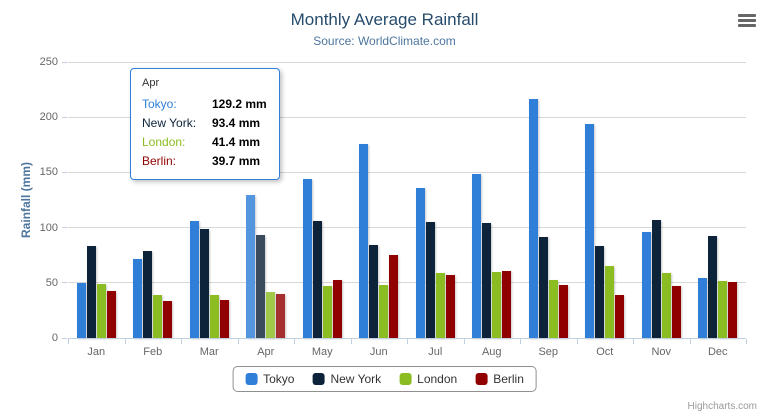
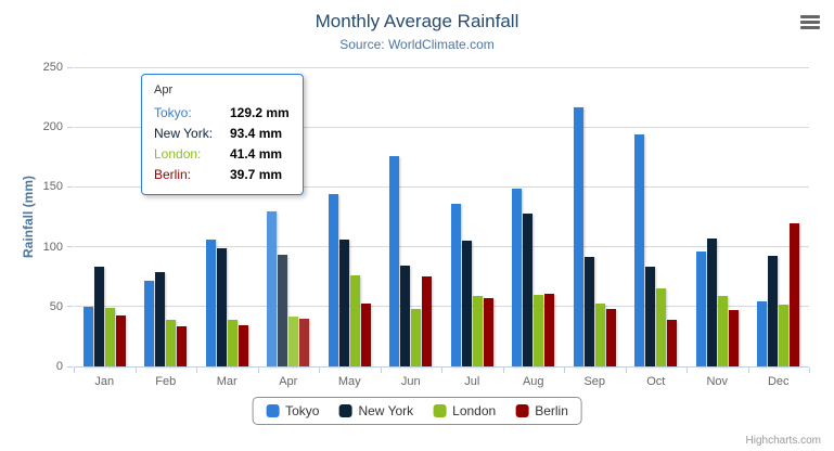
London/May: 47 -> 76
New York/Aug: 104 -> 128
Berlin/Dec: 51 -> 120
